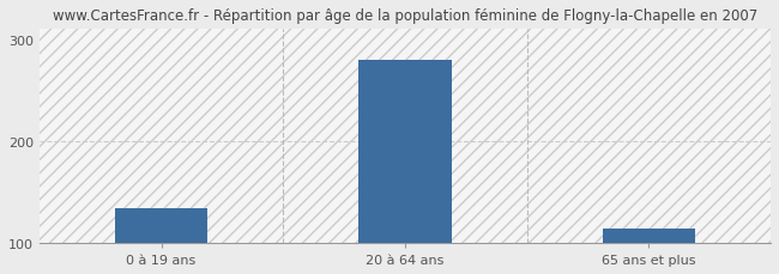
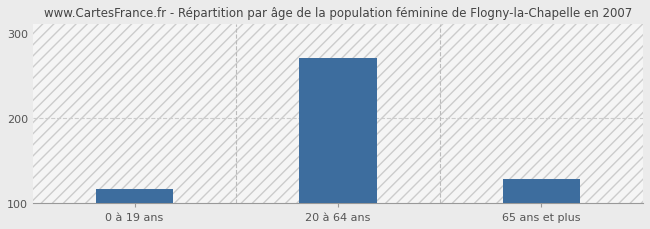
0 à 19 ans: 134 -> 117
20 à 64 ans: 280 -> 270
65 ans et plus: 114 -> 128
